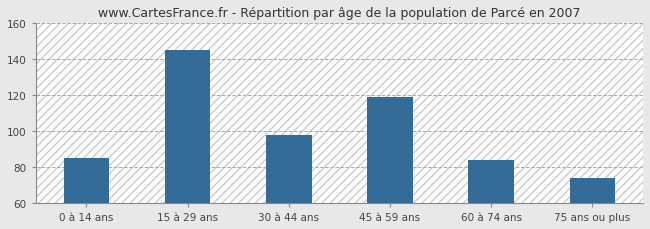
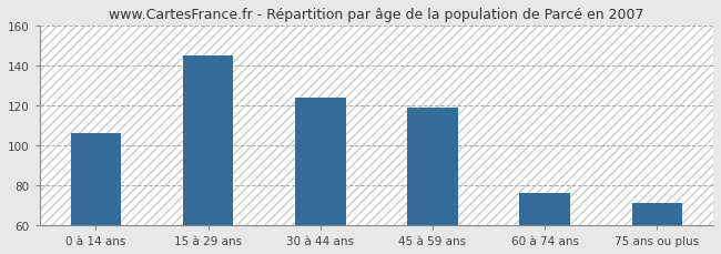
0 à 14 ans: 85 -> 106
30 à 44 ans: 98 -> 124
60 à 74 ans: 84 -> 76
75 ans ou plus: 74 -> 71
